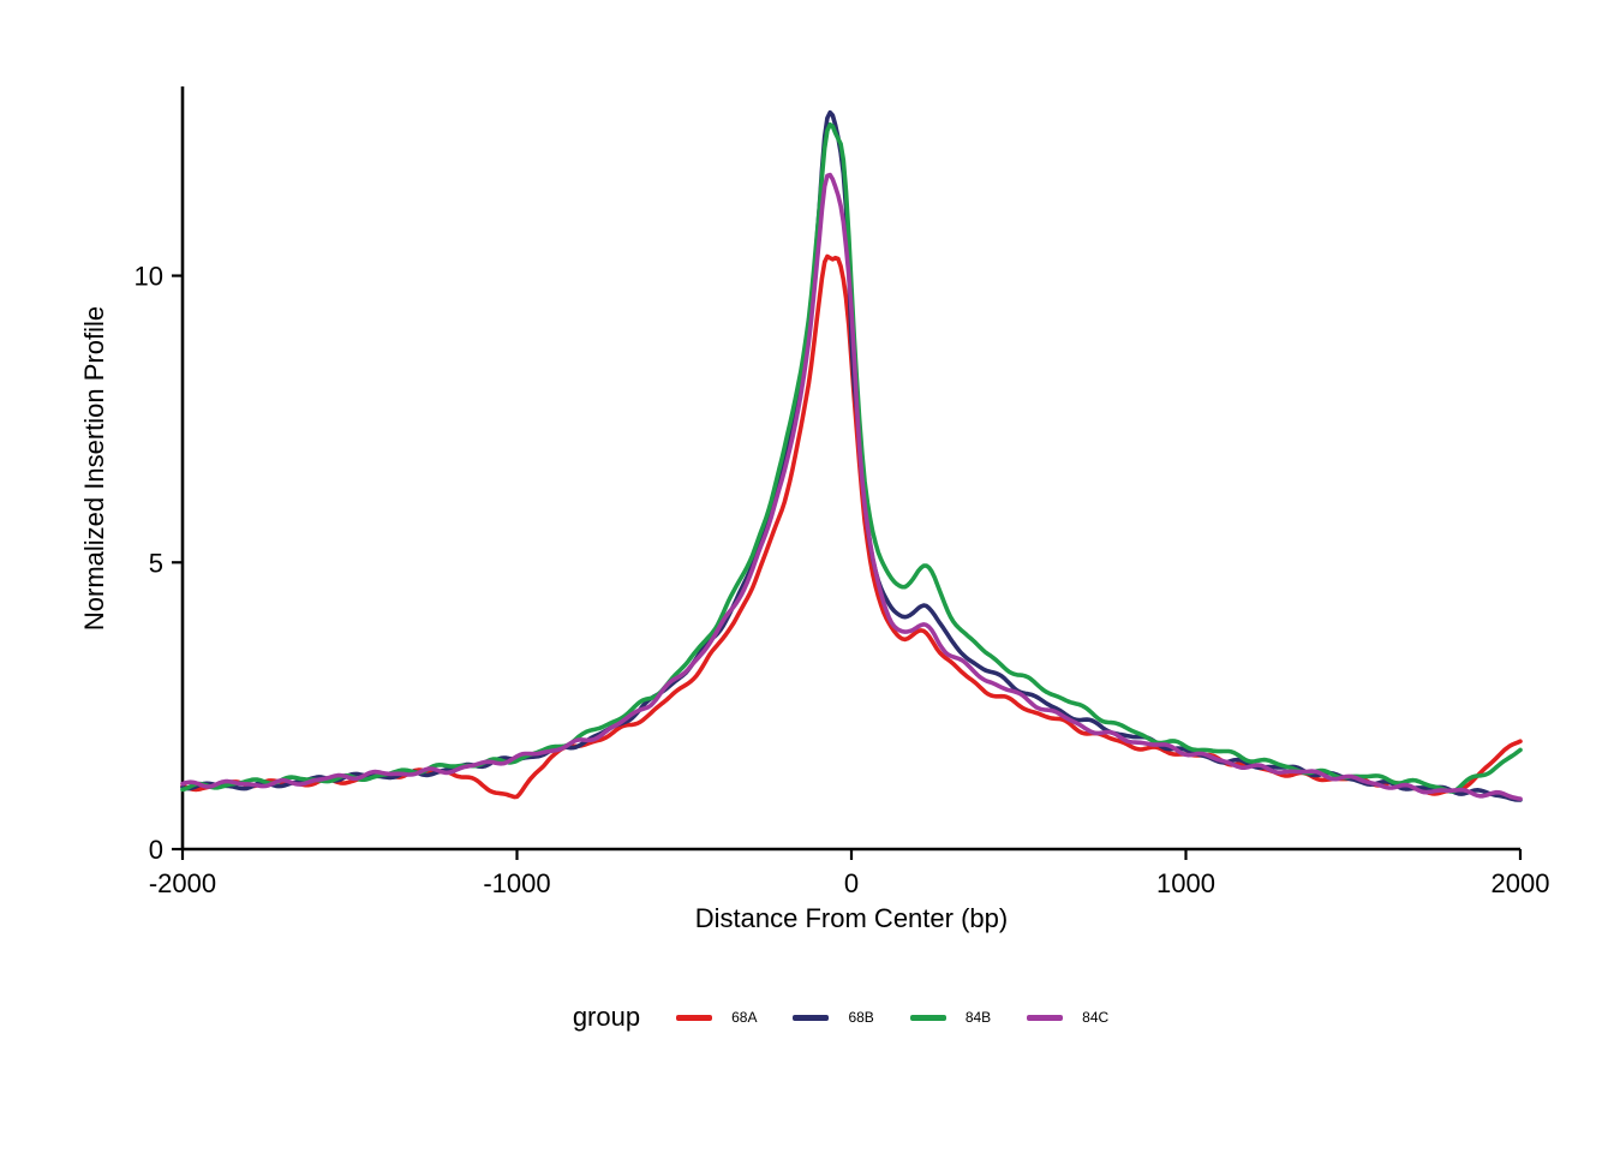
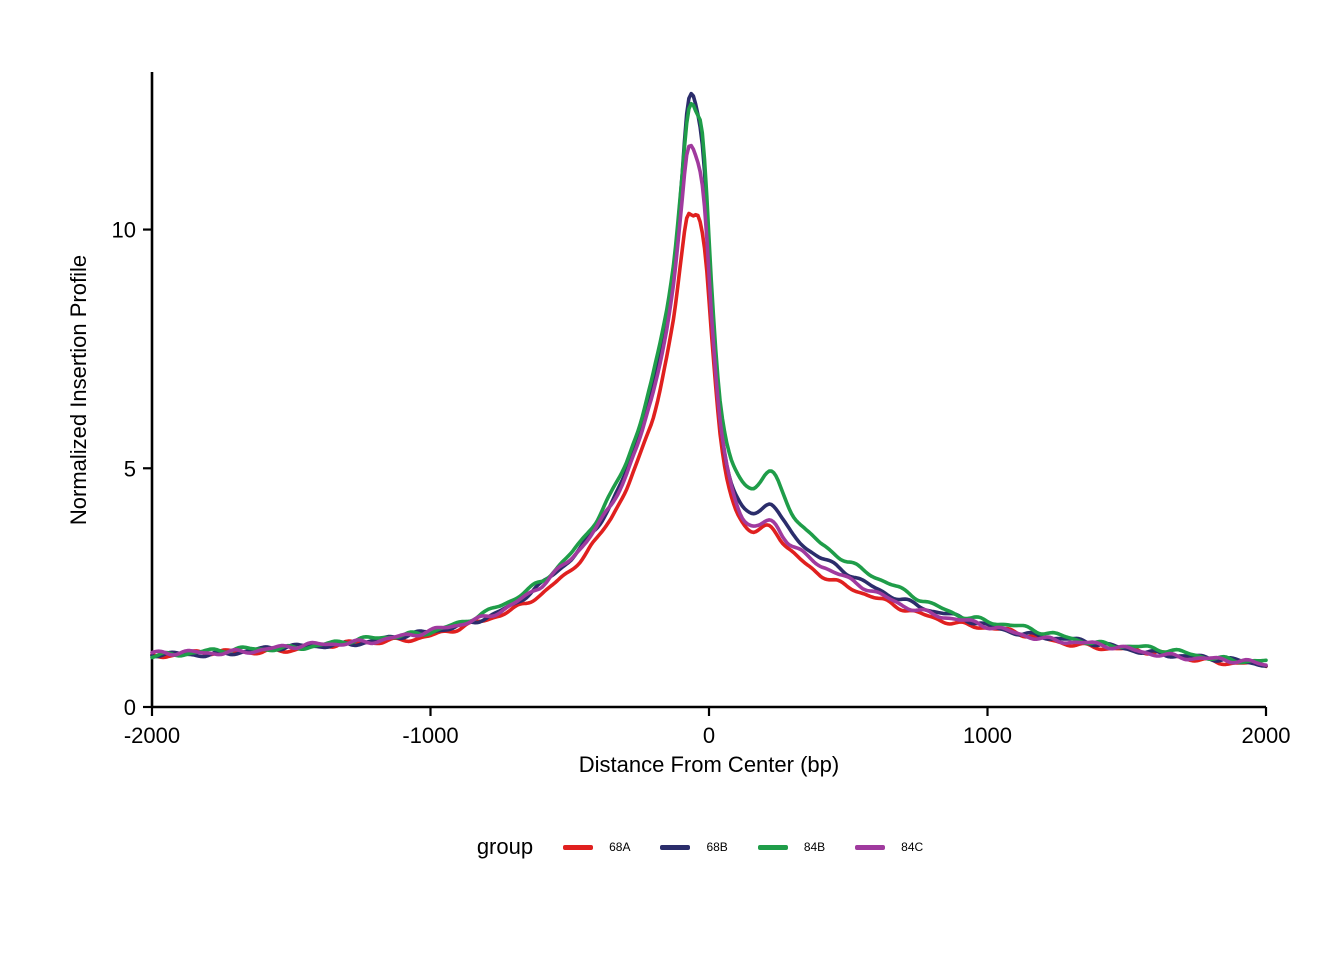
68A/-1000: 0.9 -> 1.5
68B/0: 8.5 -> 9.4
84C/0: 9.5 -> 9.0
68A/2000: 1.9 -> 0.9
84B/2000: 1.7 -> 0.9
